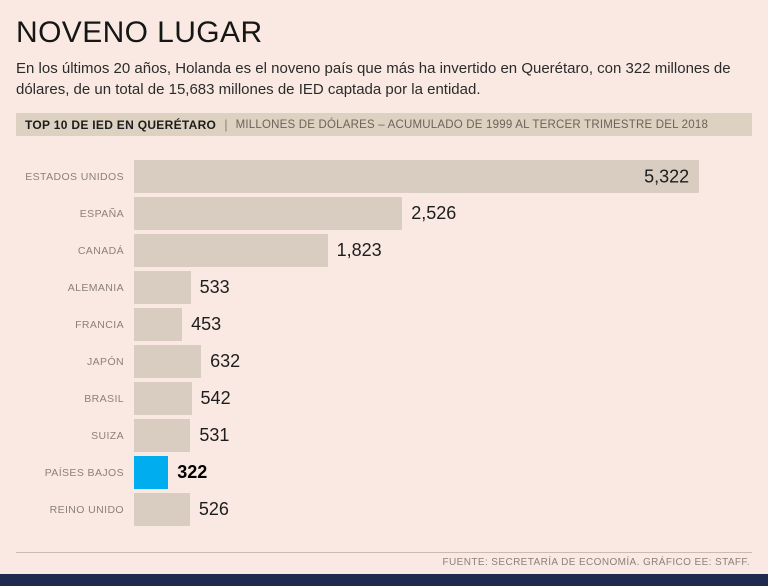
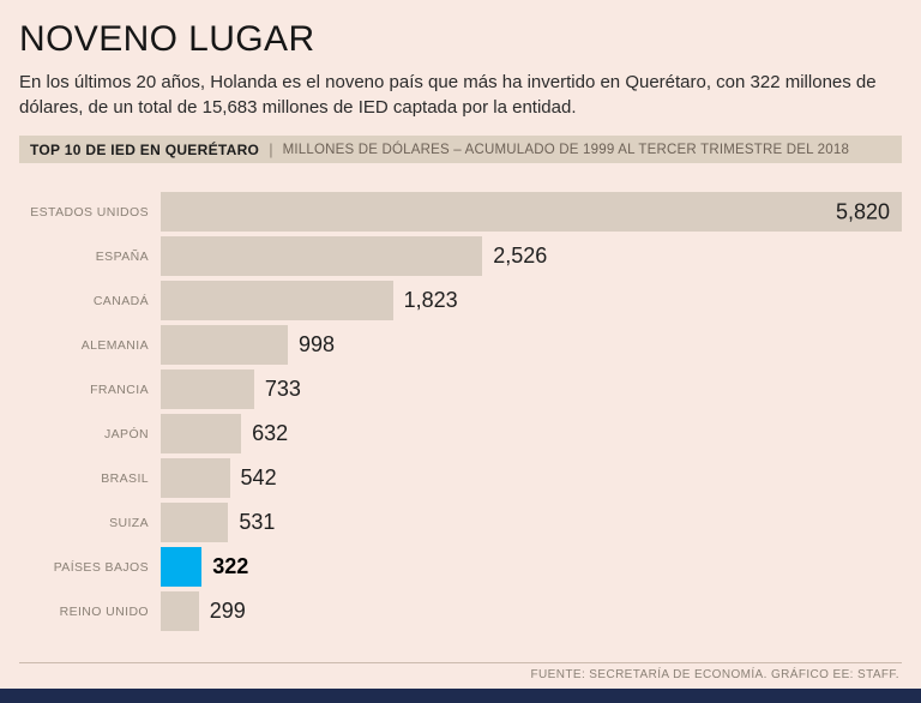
ESTADOS UNIDOS: 5,322 -> 5,820
ALEMANIA: 533 -> 998
FRANCIA: 453 -> 733
REINO UNIDO: 526 -> 299
